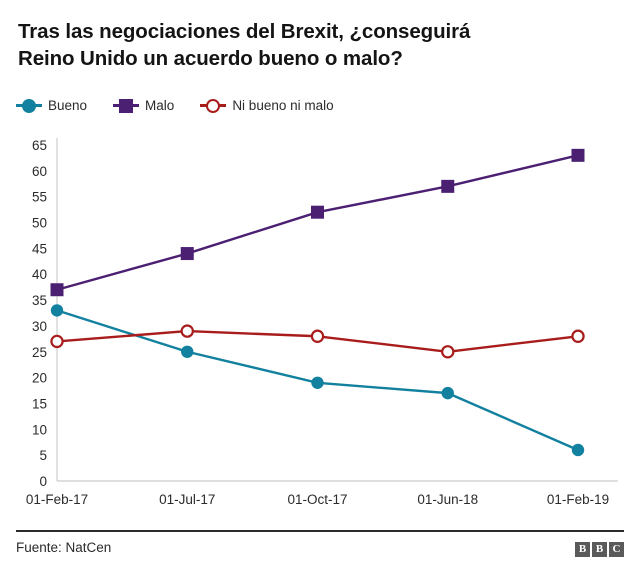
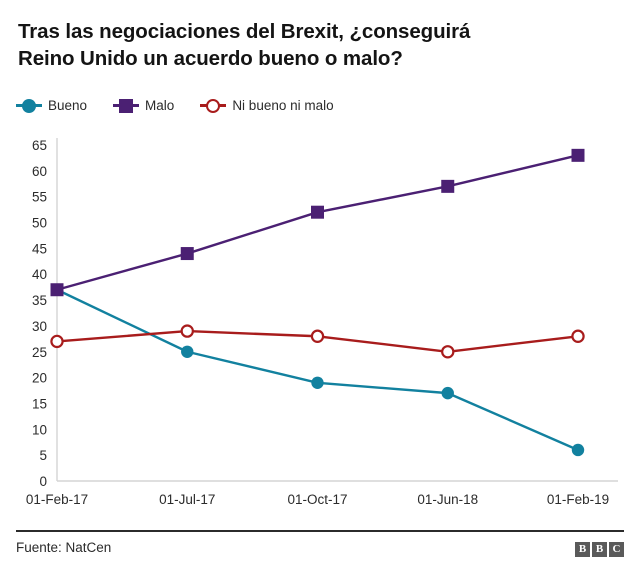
Bueno/01-Feb-17: 33 -> 37
